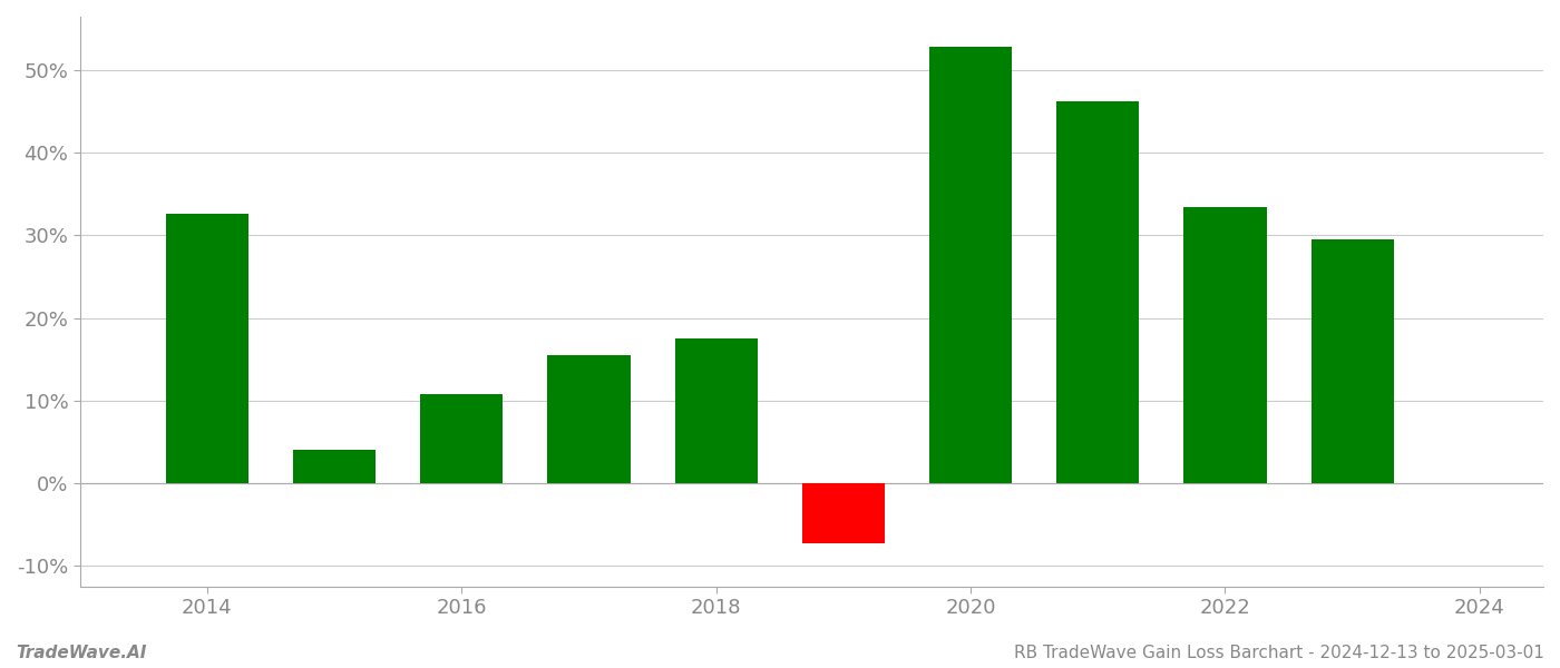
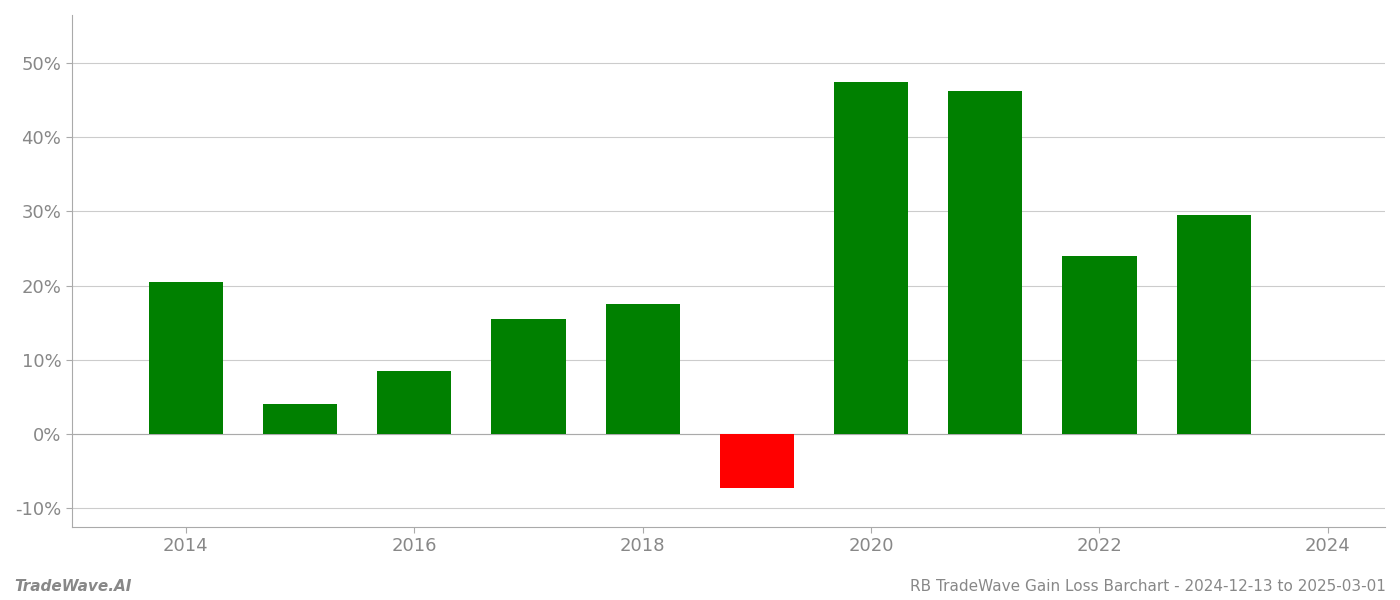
2014: 32.6% -> 20.5%
2016: 10.8% -> 8.5%
2020: 52.8% -> 47.5%
2022: 33.4% -> 24.0%
